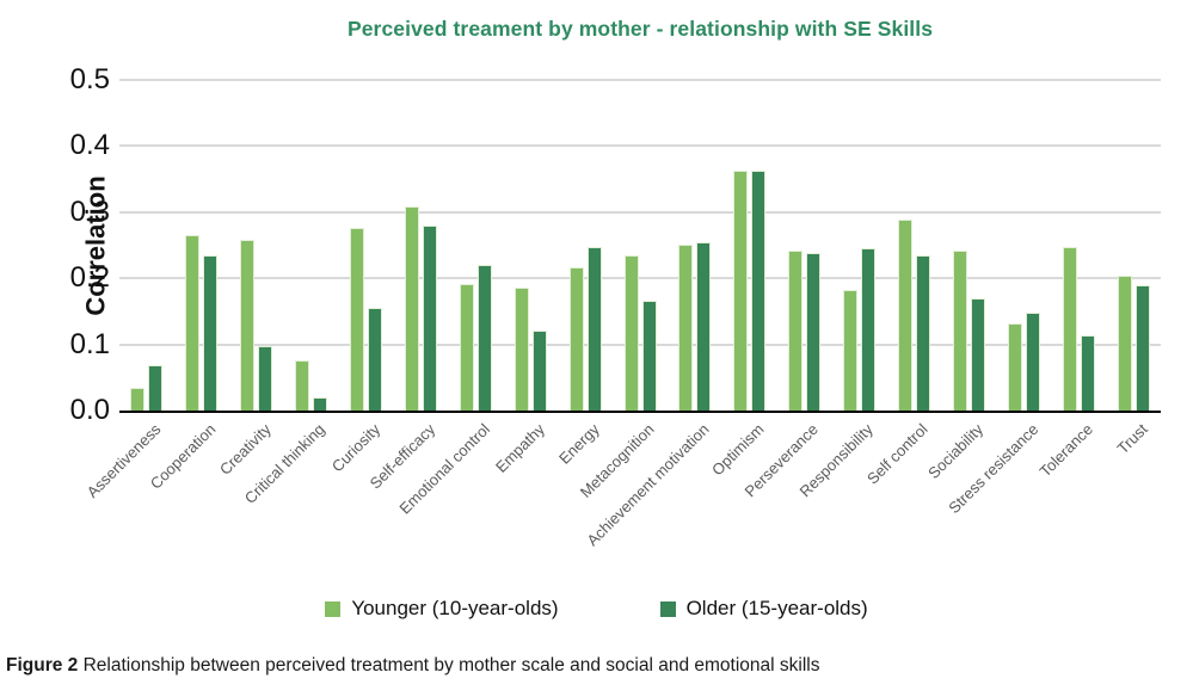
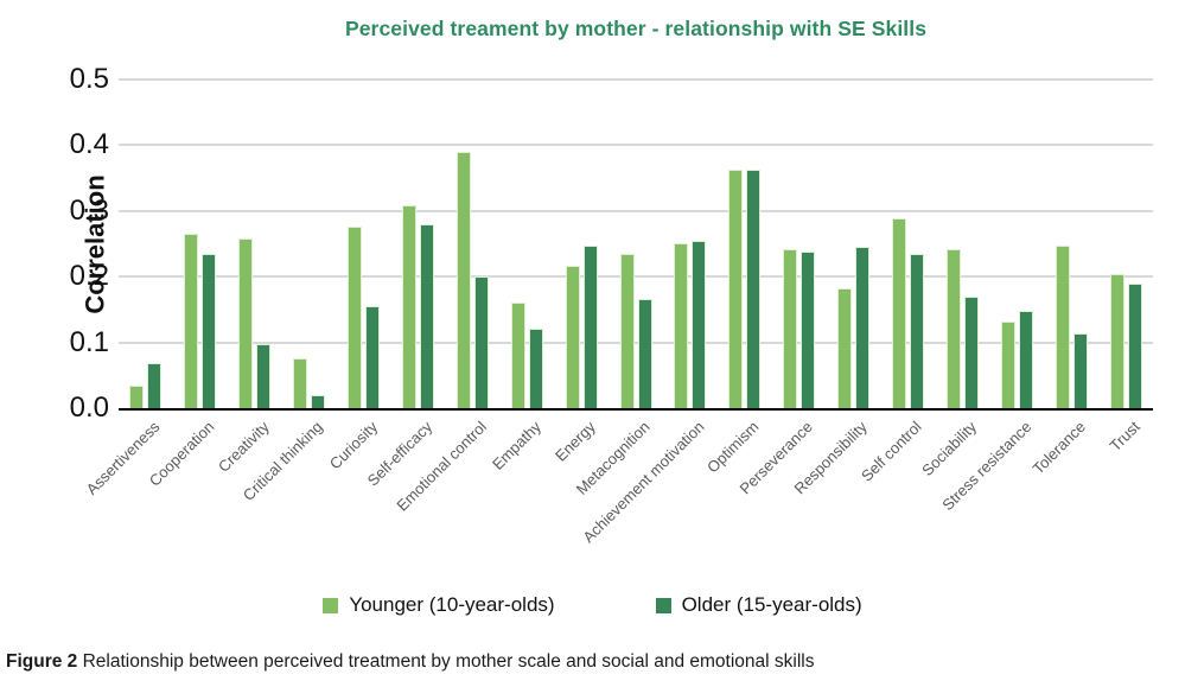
Younger (10-year-olds)/Emotional control: 0.19 -> 0.39
Older (15-year-olds)/Emotional control: 0.22 -> 0.20
Younger (10-year-olds)/Empathy: 0.19 -> 0.16
